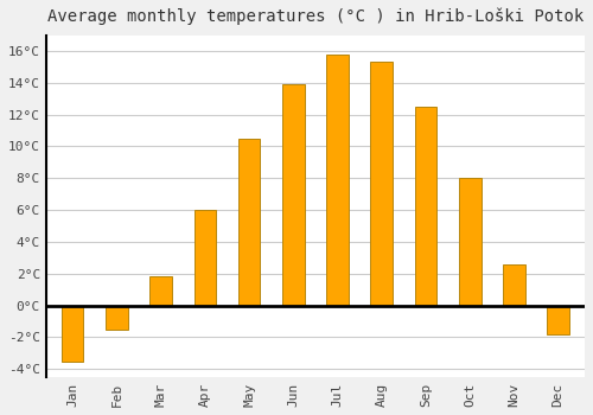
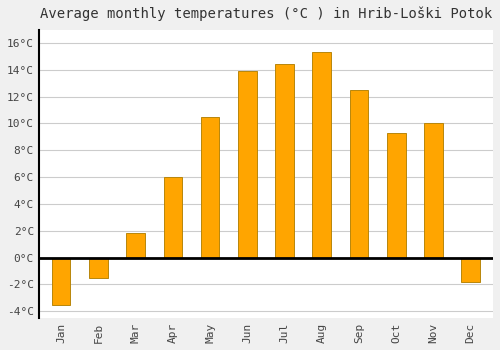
Jul: 15.8°C -> 14.4°C
Oct: 8.0°C -> 9.3°C
Nov: 2.6°C -> 10.0°C
